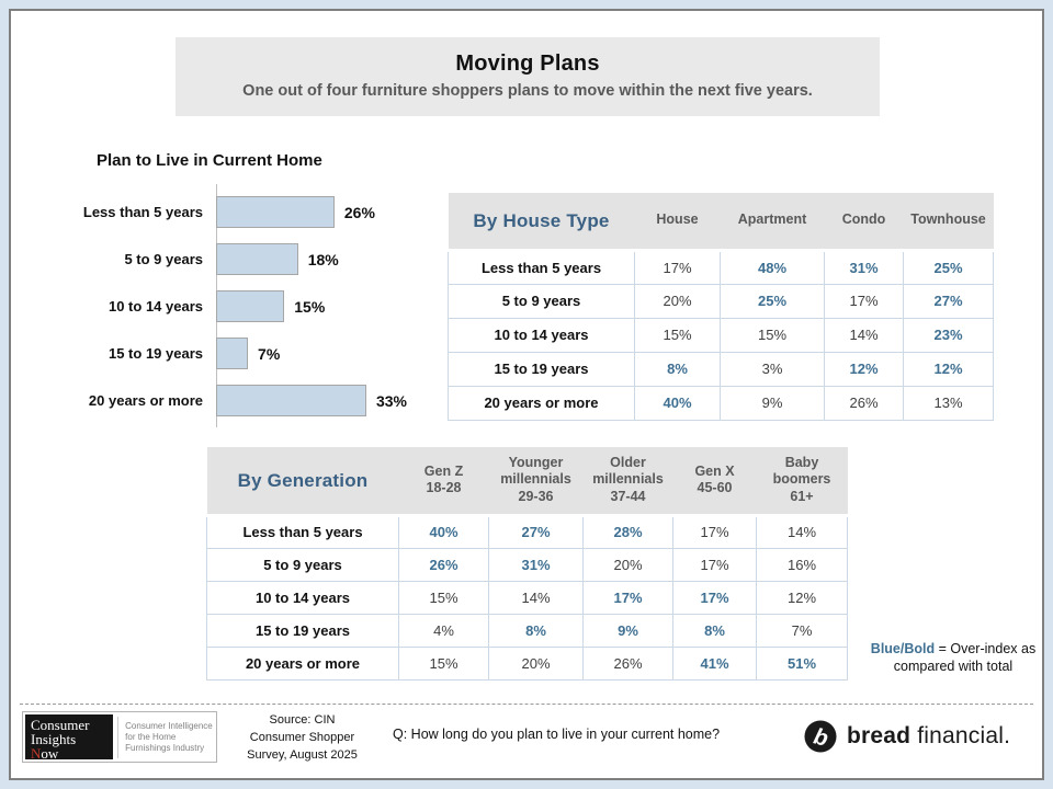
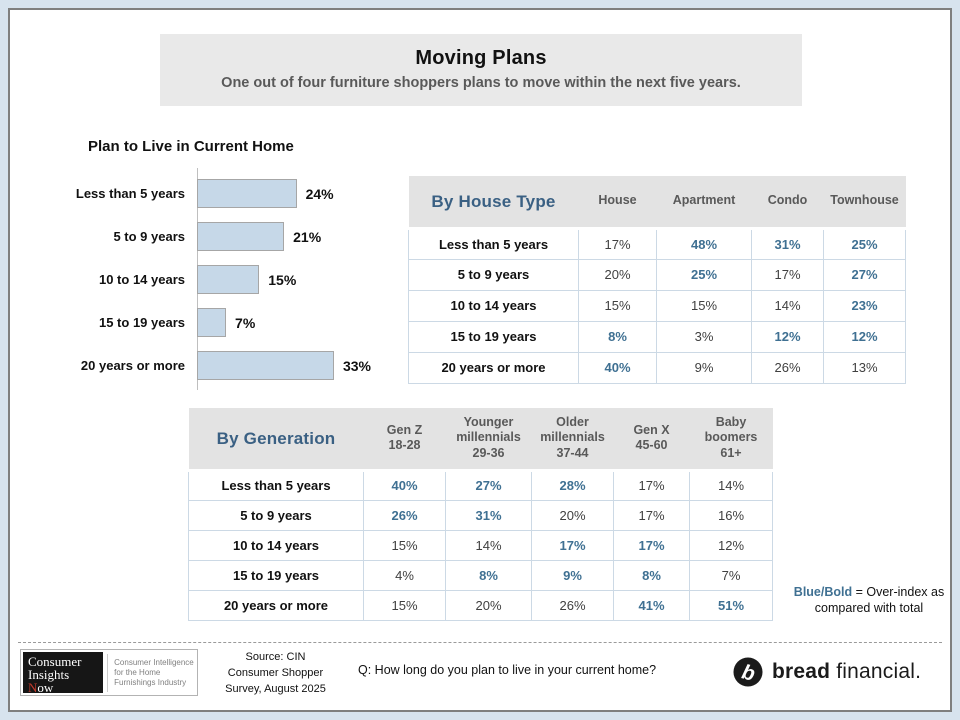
Plan to Live in Current Home/Less than 5 years: 26% -> 24%
Plan to Live in Current Home/5 to 9 years: 18% -> 21%
